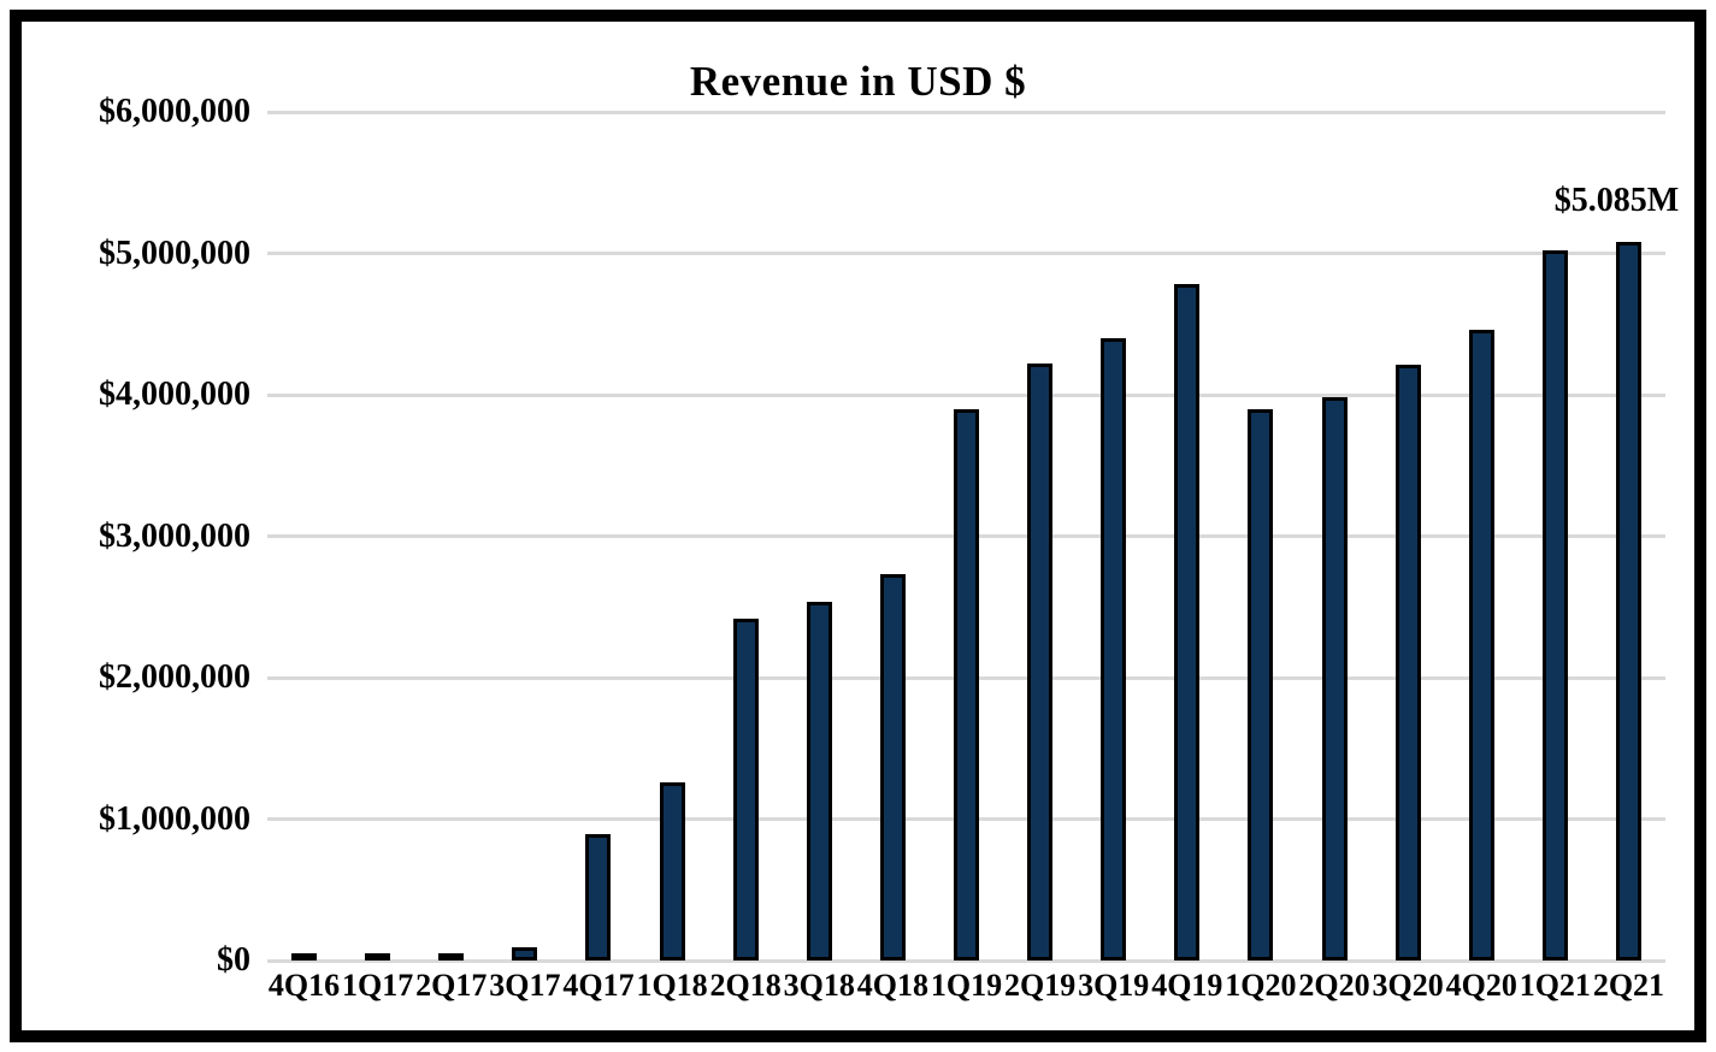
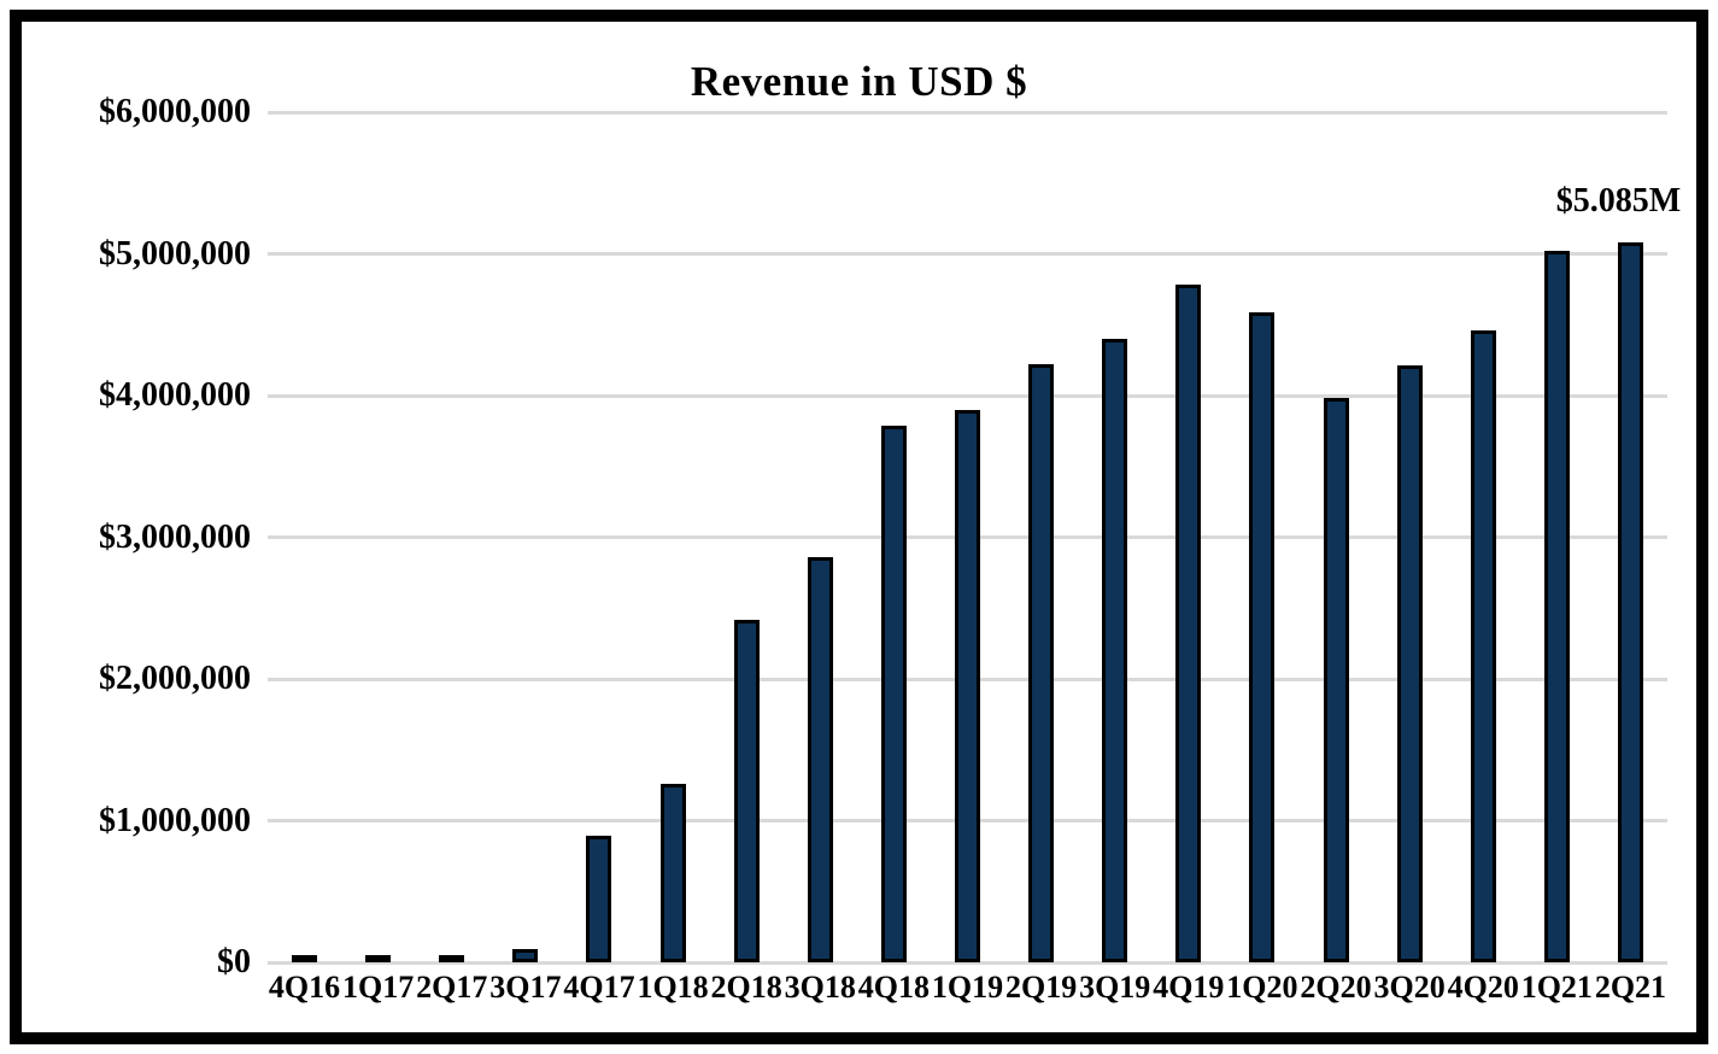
3Q18: $2540000 -> $2860000
4Q18: $2730000 -> $3790000
1Q20: $3900000 -> $4590000
